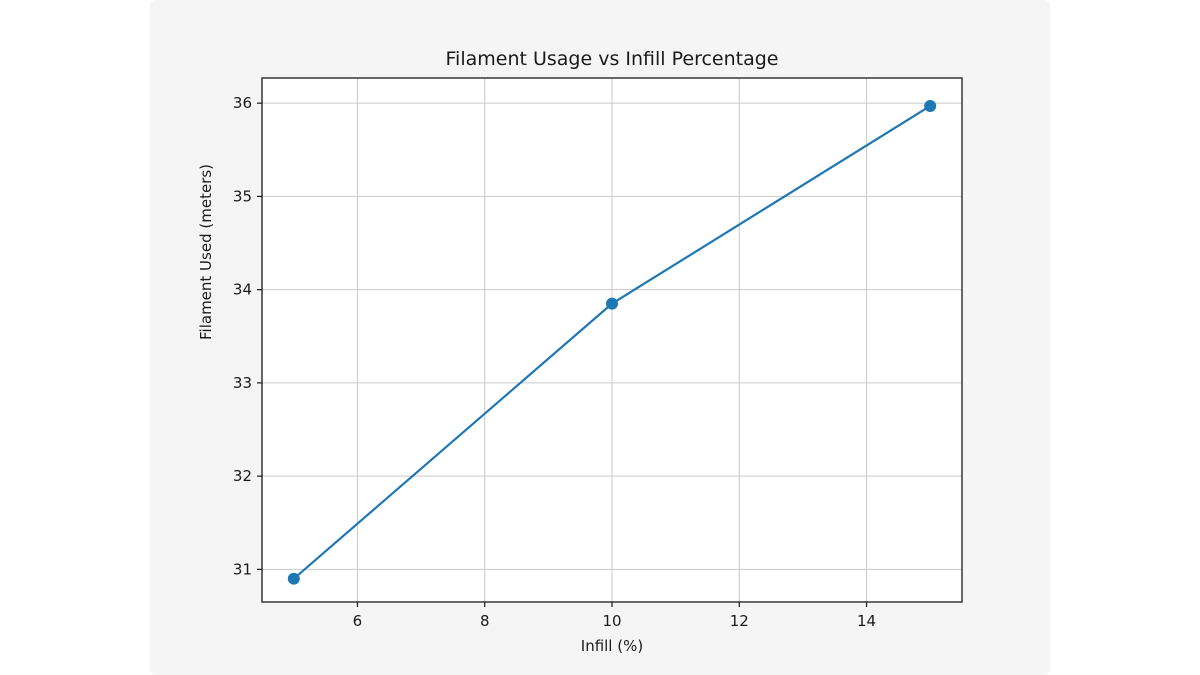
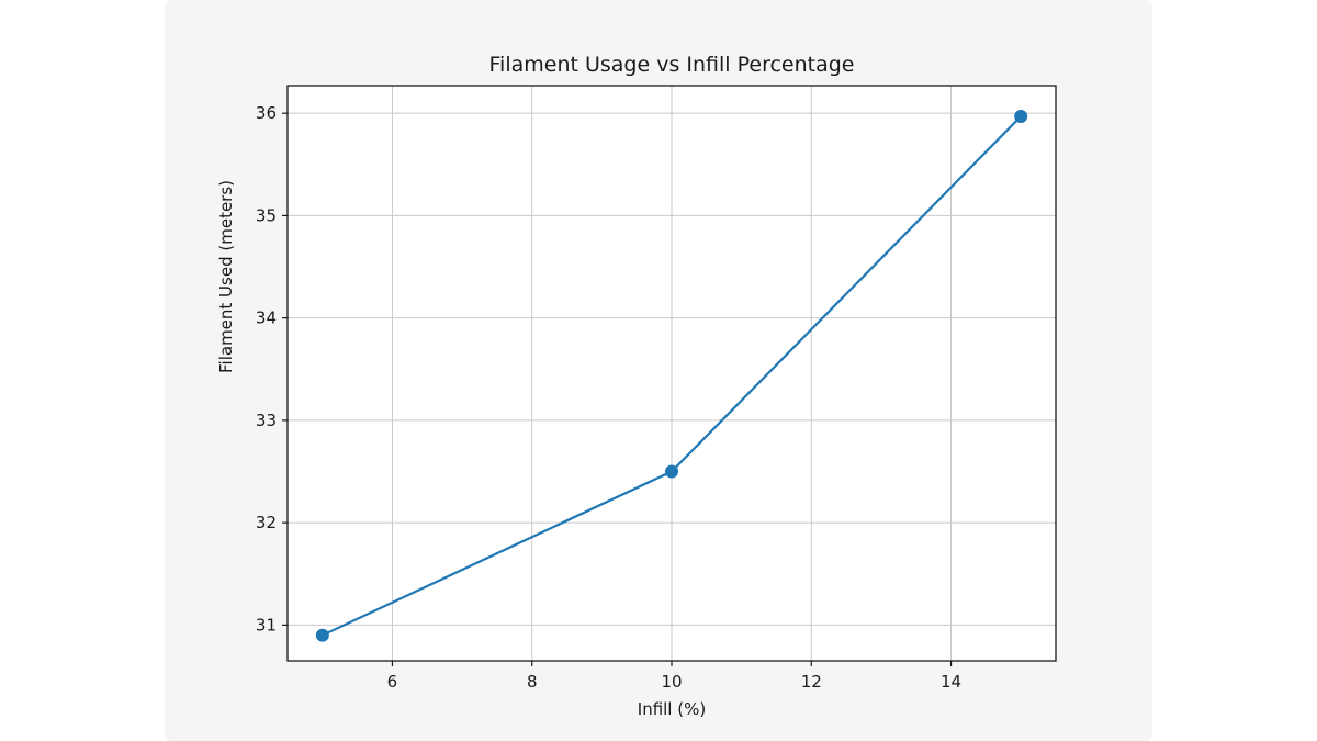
10: 33.9 -> 32.5
